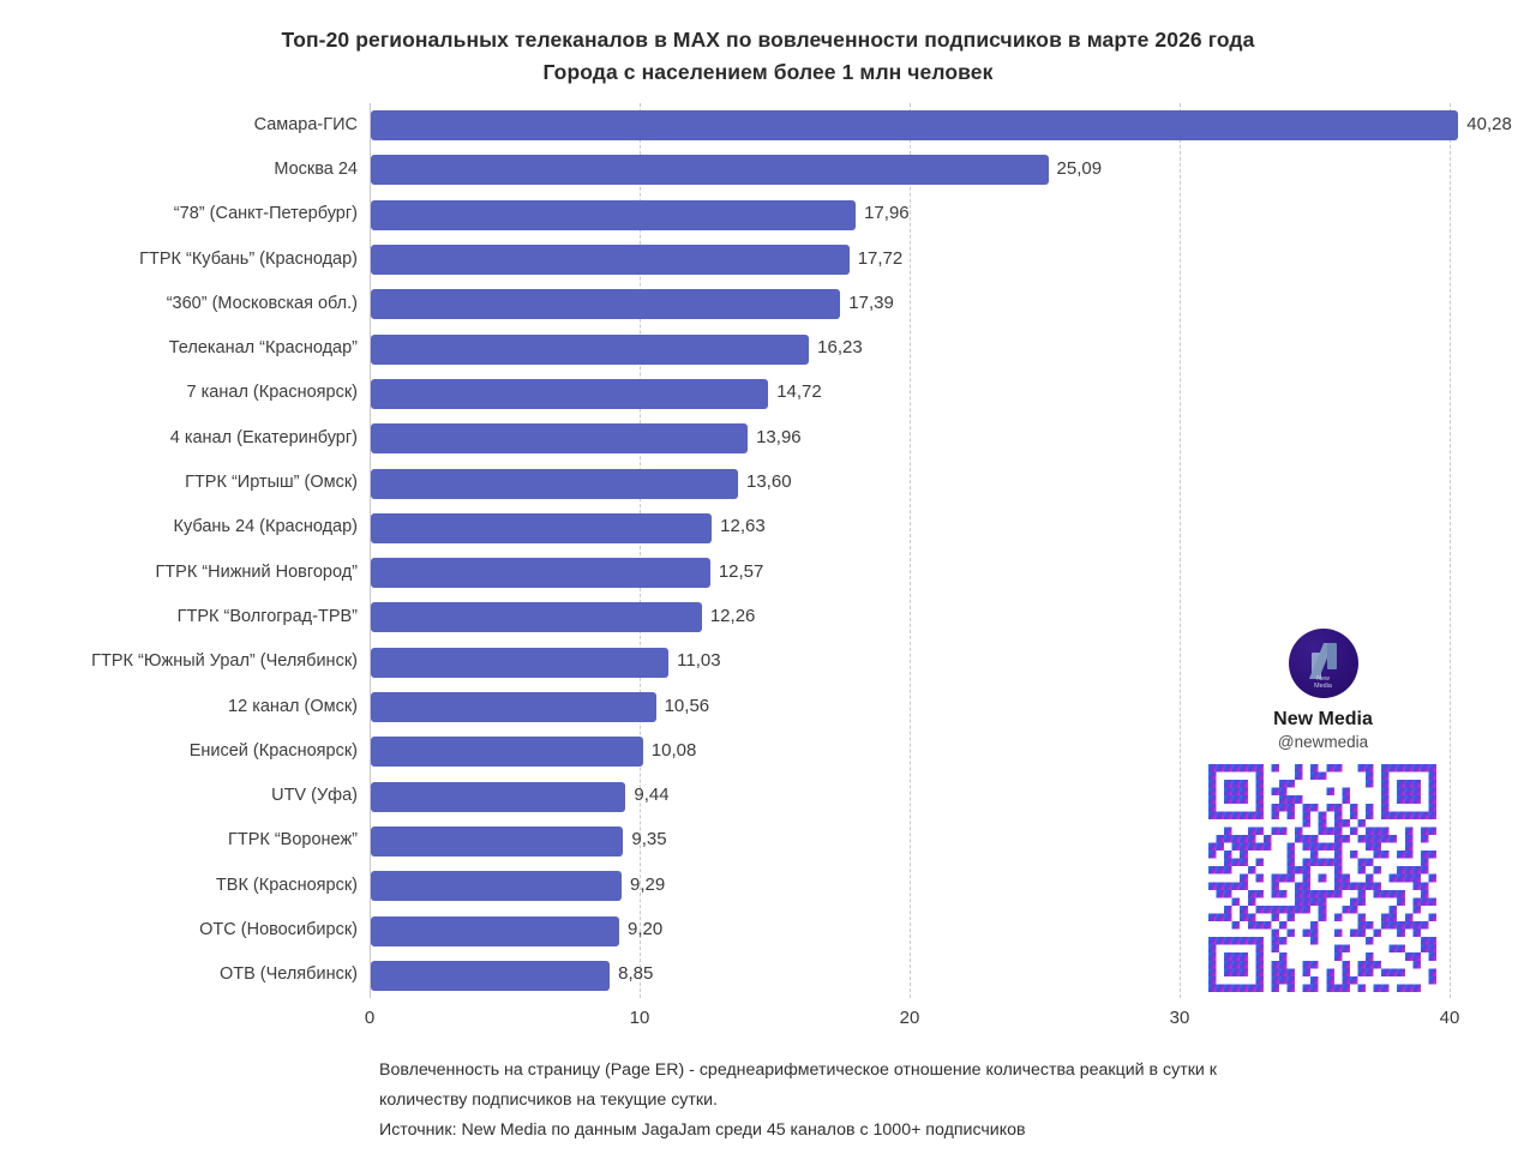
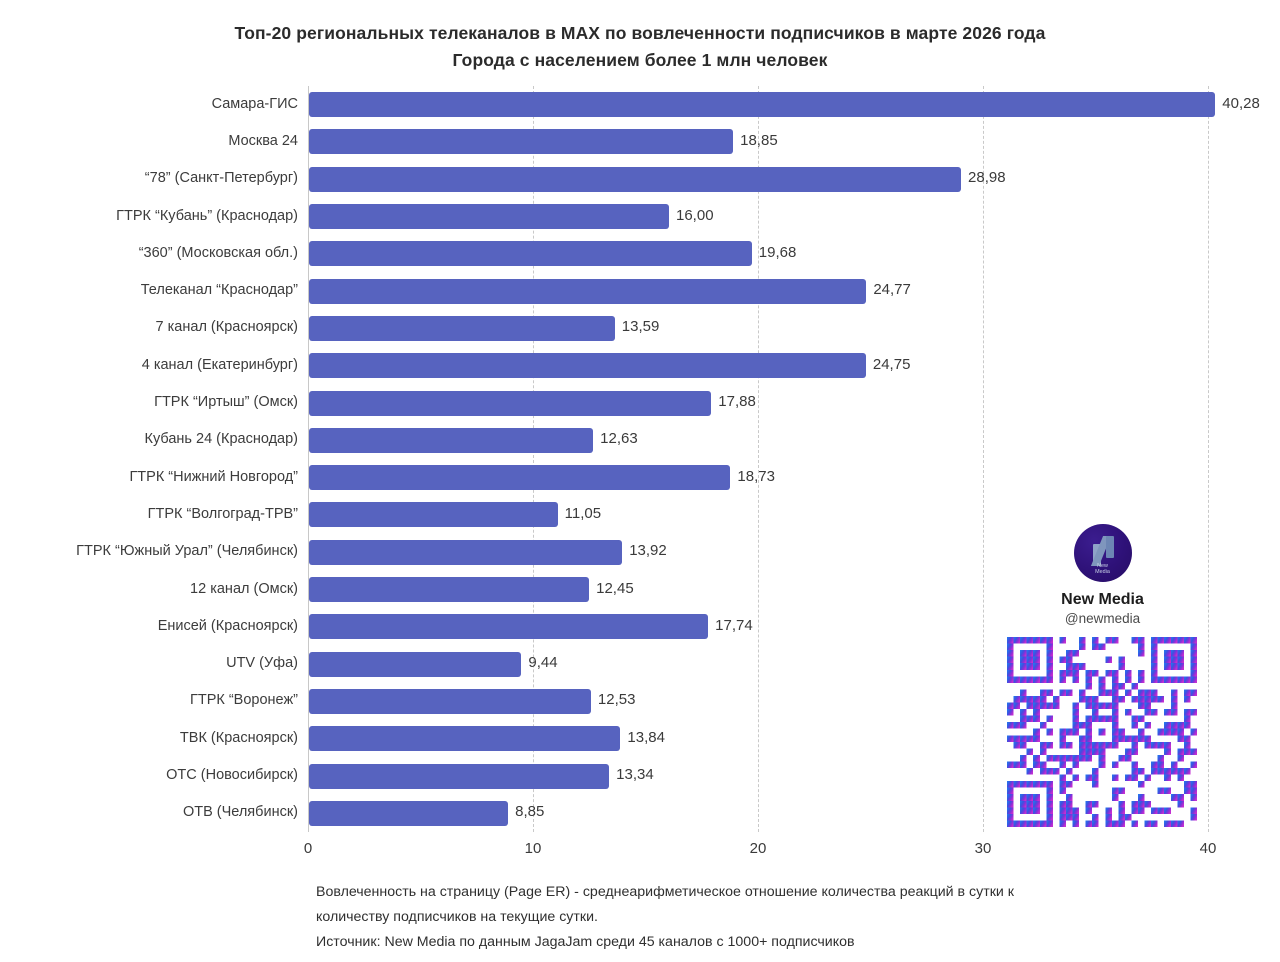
Москва 24: 25,09 -> 18,85
“78” (Санкт-Петербург): 17,96 -> 28,98
ГТРК “Кубань” (Краснодар): 17,72 -> 16,00
“360” (Московская обл.): 17,39 -> 19,68
Телеканал “Краснодар”: 16,23 -> 24,77
7 канал (Красноярск): 14,72 -> 13,59
4 канал (Екатеринбург): 13,96 -> 24,75
ГТРК “Иртыш” (Омск): 13,60 -> 17,88
ГТРК “Нижний Новгород”: 12,57 -> 18,73
ГТРК “Волгоград-ТРВ”: 12,26 -> 11,05
ГТРК “Южный Урал” (Челябинск): 11,03 -> 13,92
12 канал (Омск): 10,56 -> 12,45
Енисей (Красноярск): 10,08 -> 17,74
ГТРК “Воронеж”: 9,35 -> 12,53
ТВК (Красноярск): 9,29 -> 13,84
ОТС (Новосибирск): 9,20 -> 13,34
